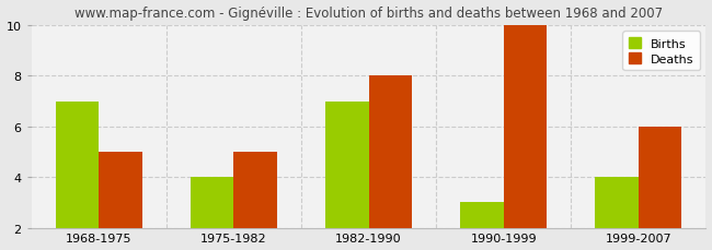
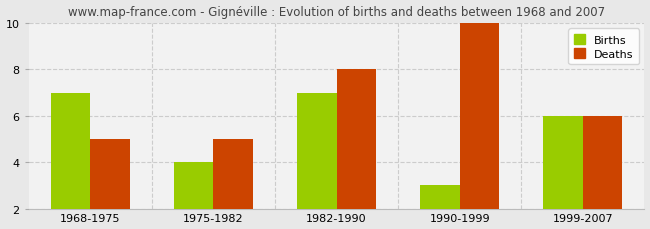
Births/1999-2007: 4 -> 6
